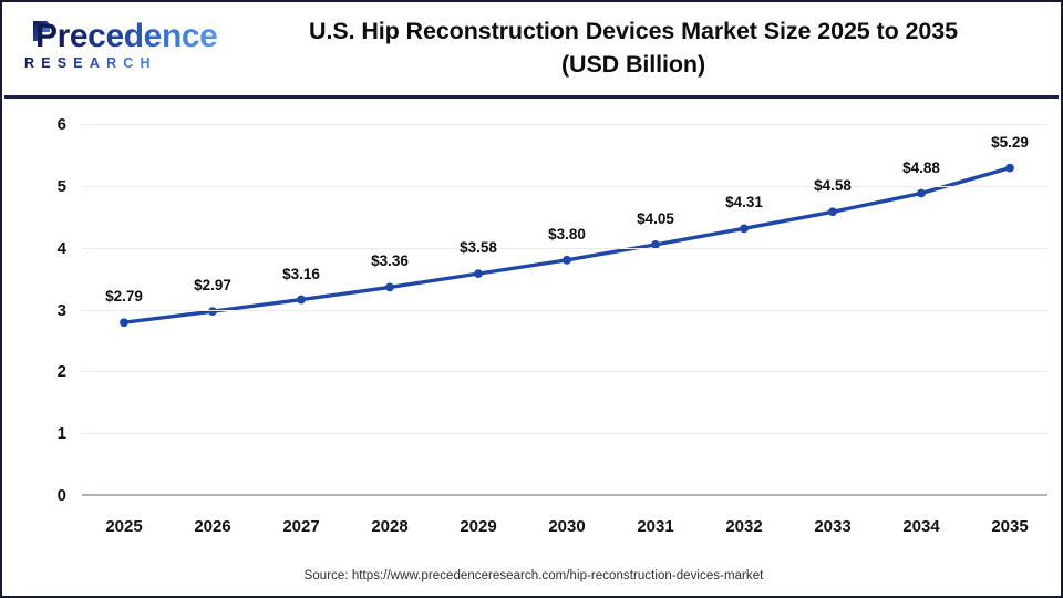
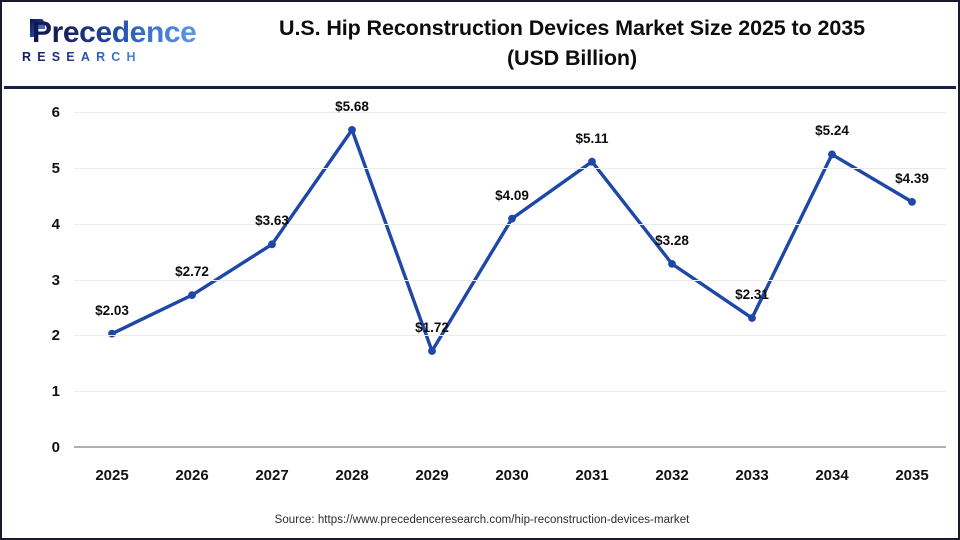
2025: $2.79 -> $2.03
2026: $2.97 -> $2.72
2027: $3.16 -> $3.63
2028: $3.36 -> $5.68
2029: $3.58 -> $1.72
2030: $3.80 -> $4.09
2031: $4.05 -> $5.11
2032: $4.31 -> $3.28
2033: $4.58 -> $2.31
2034: $4.88 -> $5.24
2035: $5.29 -> $4.39
